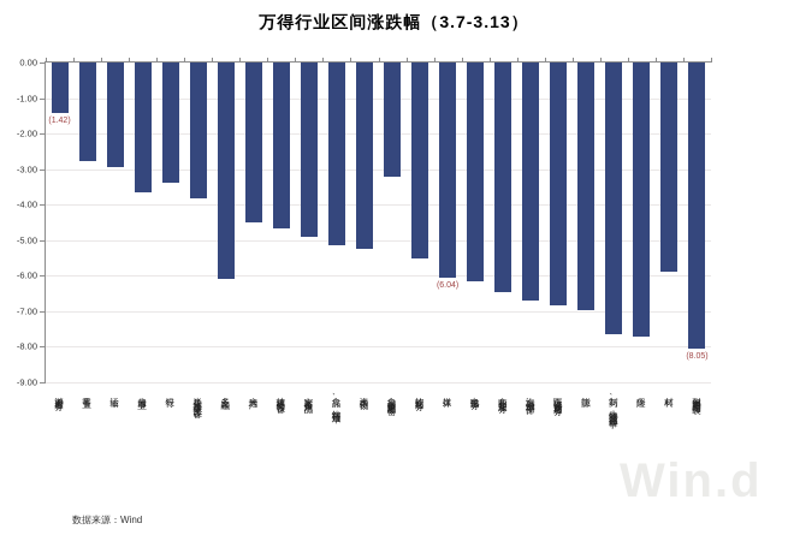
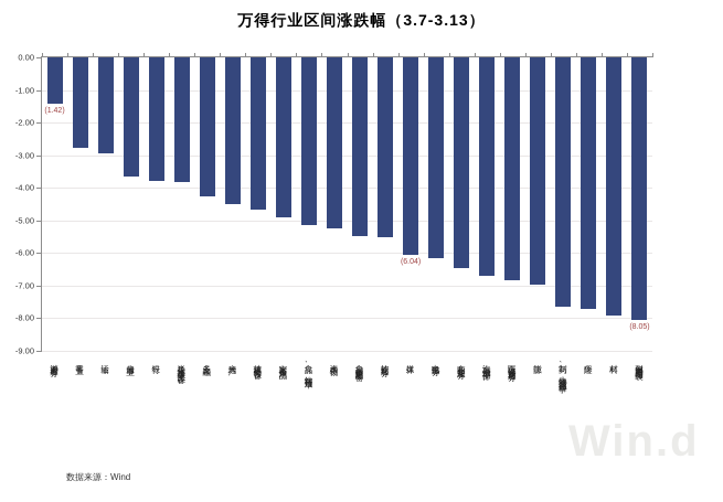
银行: -3.4 -> -3.8
多元金融: -6.1 -> -4.3
食品与主要用品零售: -3.2 -> -5.5
材料: -5.9 -> -7.9
